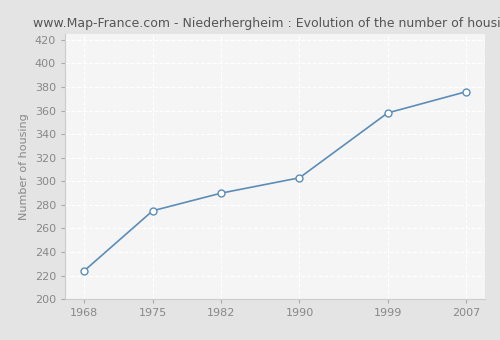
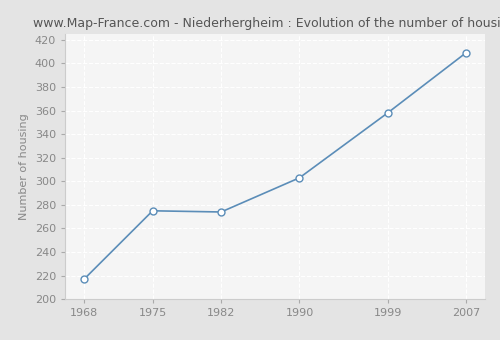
1968: 224 -> 217
1982: 290 -> 274
2007: 376 -> 409
